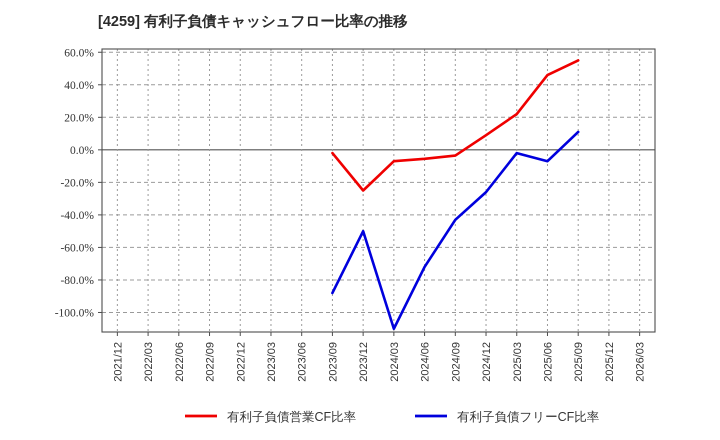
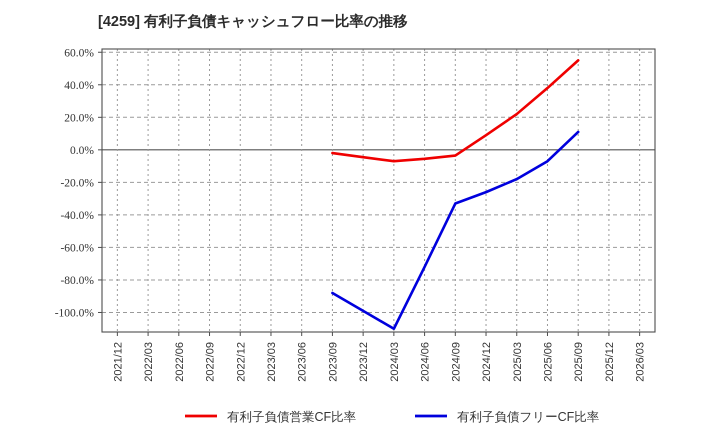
有利子負債営業CF比率/2023/12: -25% -> -4%
有利子負債フリーCF比率/2023/12: -50% -> -99%
有利子負債フリーCF比率/2024/09: -43% -> -33%
有利子負債フリーCF比率/2025/03: -2% -> -18%
有利子負債営業CF比率/2025/06: 46% -> 38%
